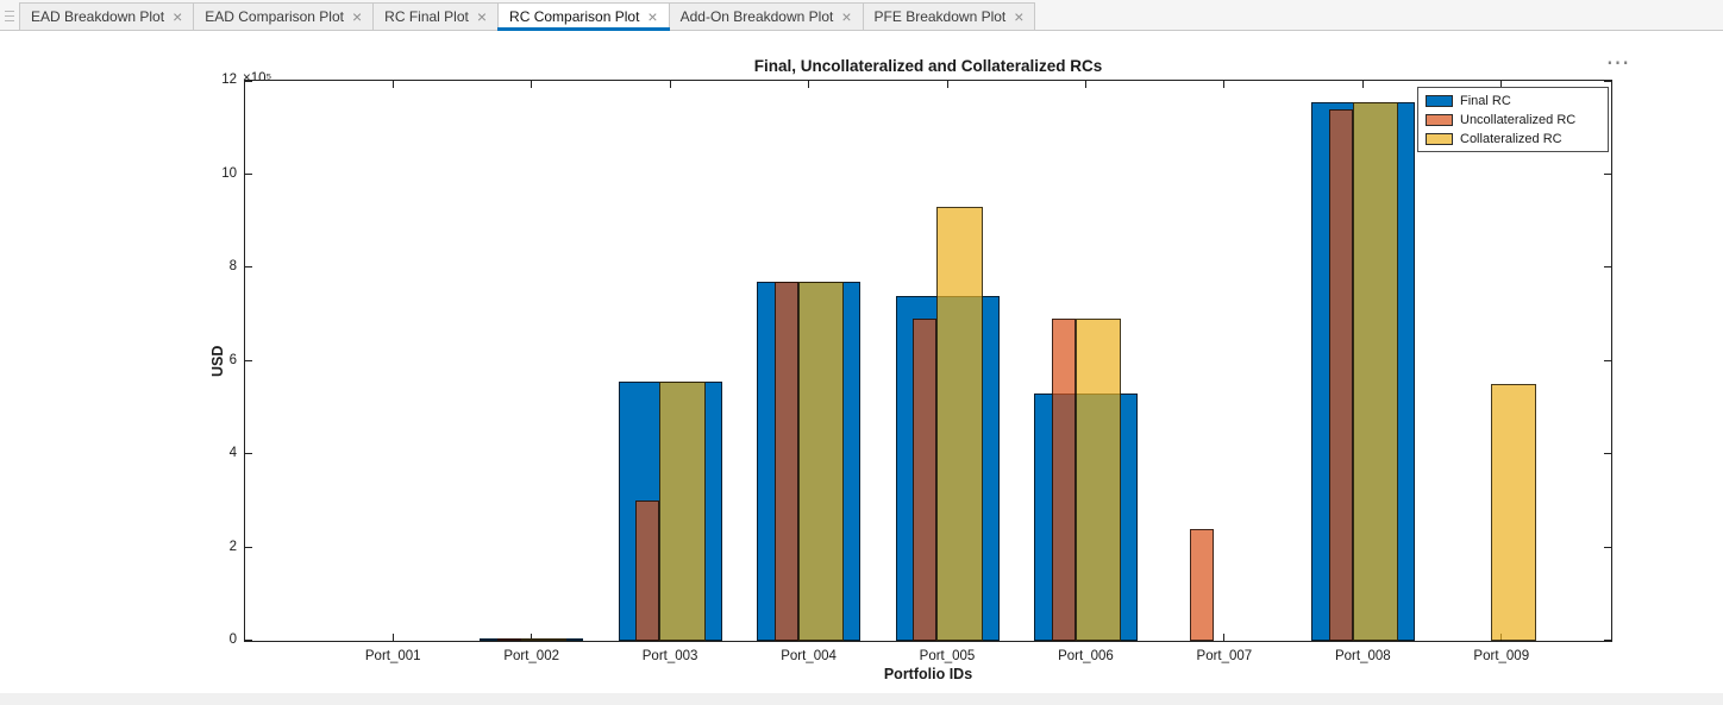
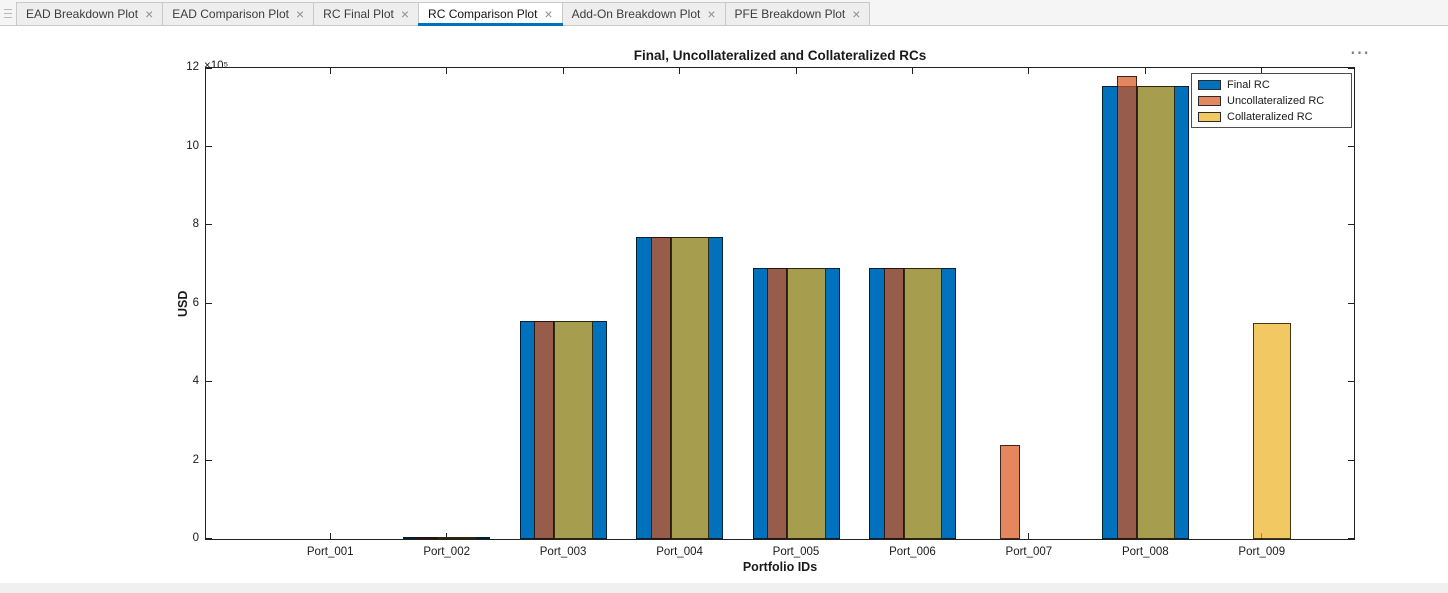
Uncollateralized RC/Port_003: 3.0 -> 5.5
Final RC/Port_005: 7.4 -> 6.9
Collateralized RC/Port_005: 9.3 -> 6.9
Final RC/Port_006: 5.3 -> 6.9
Uncollateralized RC/Port_008: 11.4 -> 11.8
